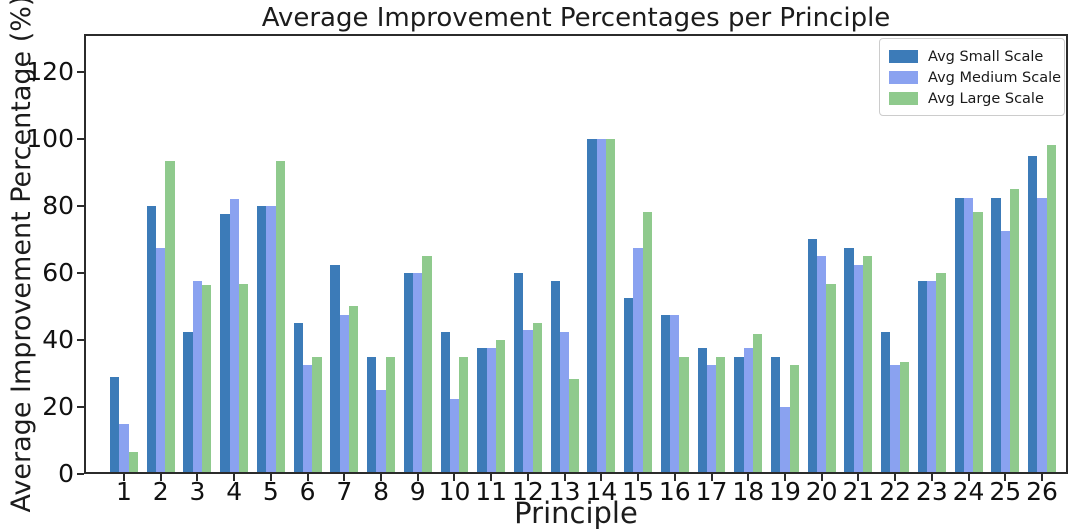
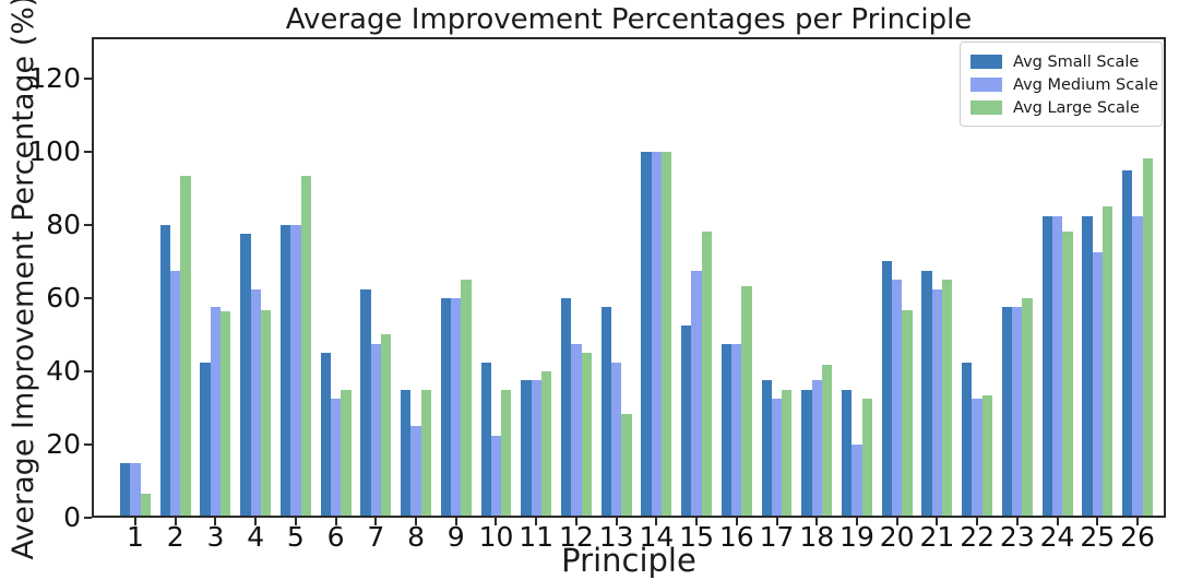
Avg Small Scale/1: 29 -> 15
Avg Medium Scale/4: 82 -> 62
Avg Medium Scale/12: 43 -> 48
Avg Large Scale/16: 35 -> 63
